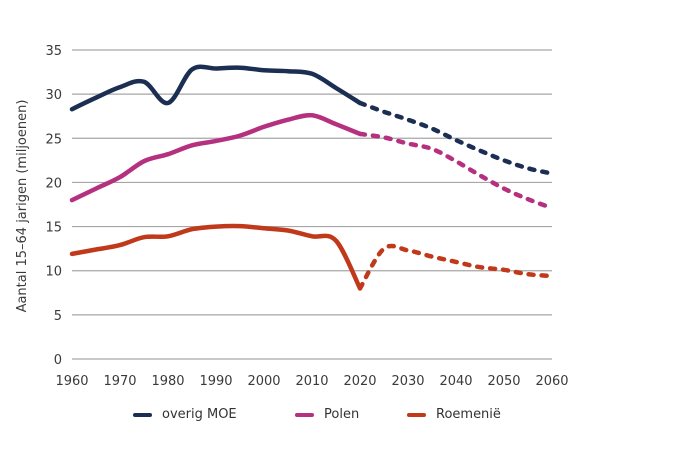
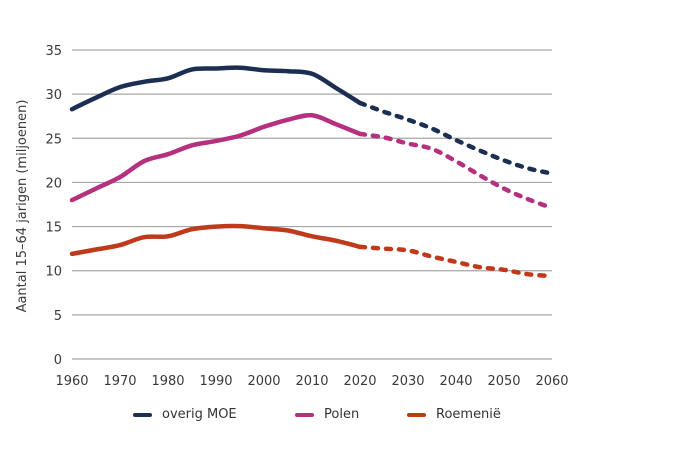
overig MOE/1980: 29 -> 32
Roemenië/2020: 8 -> 13
